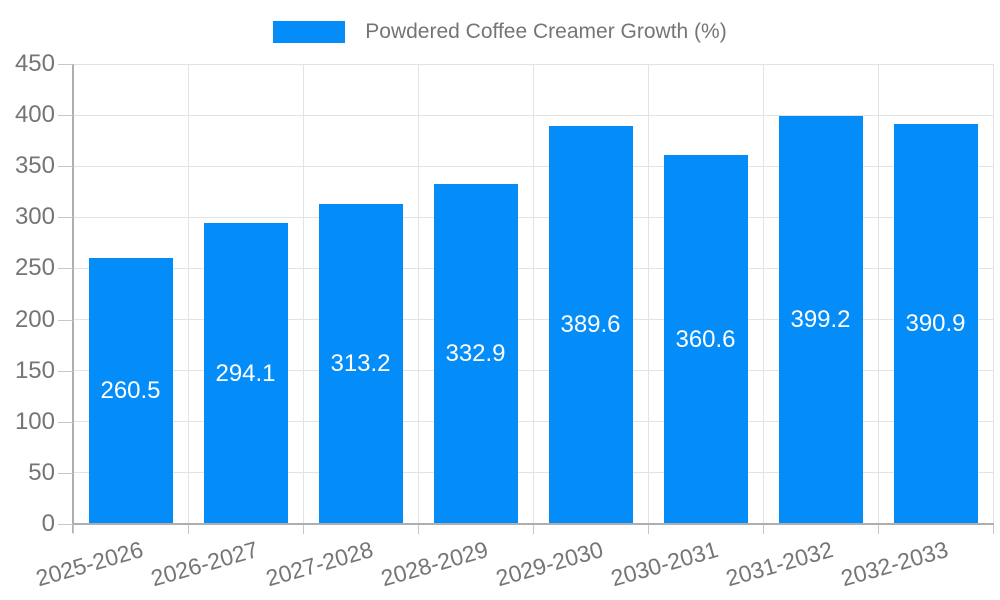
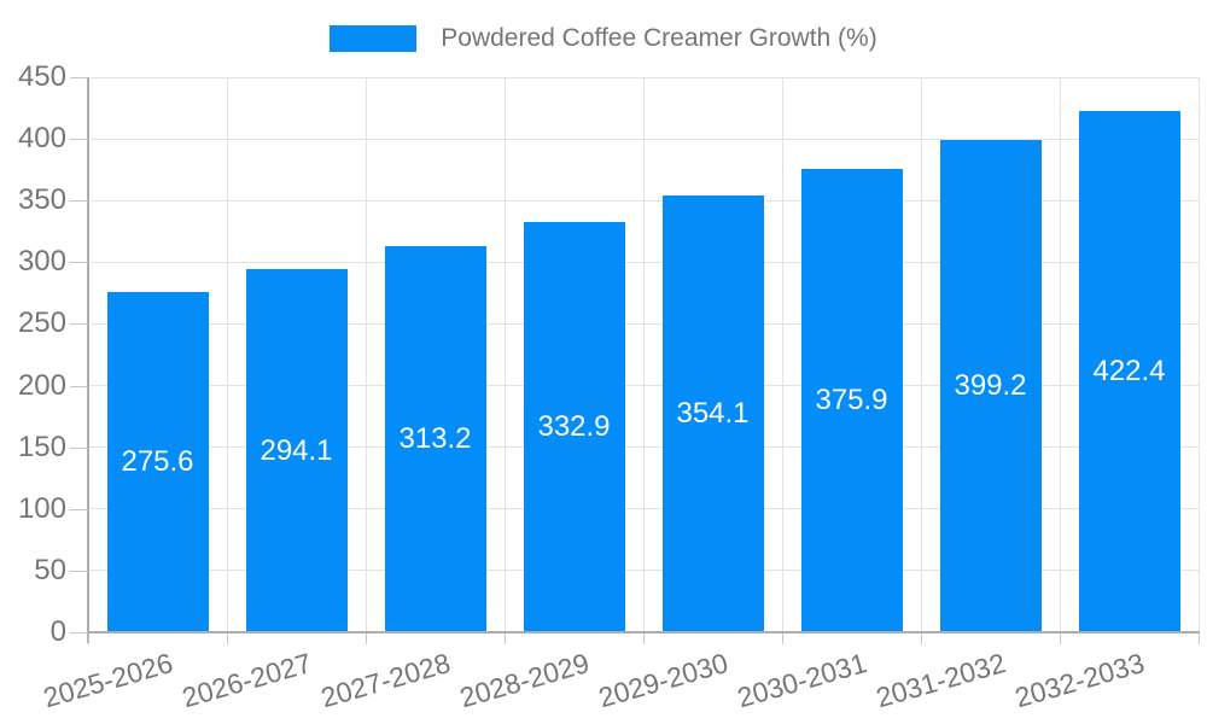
2025-2026: 260.5 -> 275.6
2029-2030: 389.6 -> 354.1
2030-2031: 360.6 -> 375.9
2032-2033: 390.9 -> 422.4
